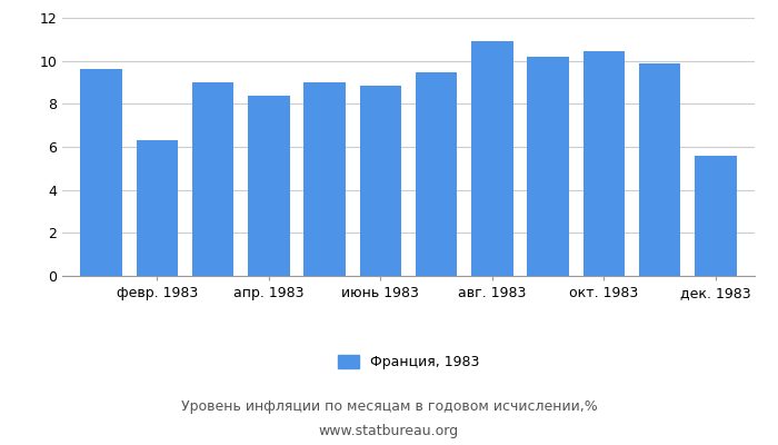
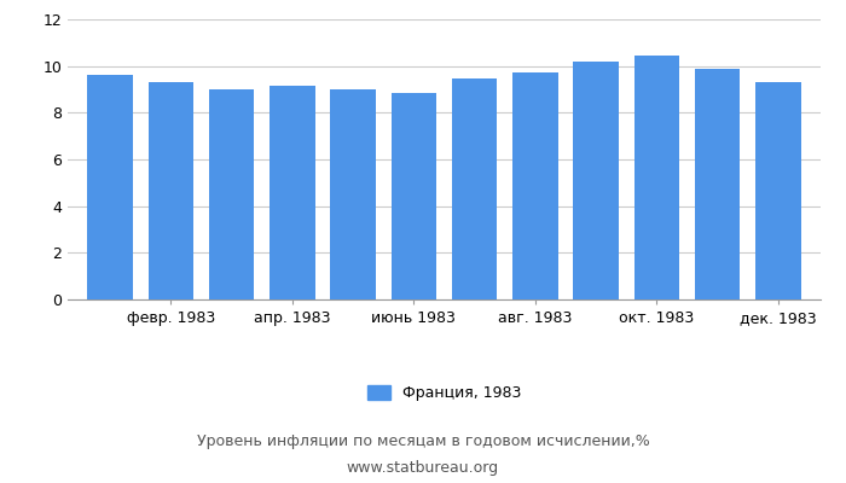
февр. 1983: 6.3 -> 9.3
апр. 1983: 8.4 -> 9.2
авг. 1983: 10.9 -> 9.8
дек. 1983: 5.6 -> 9.3
